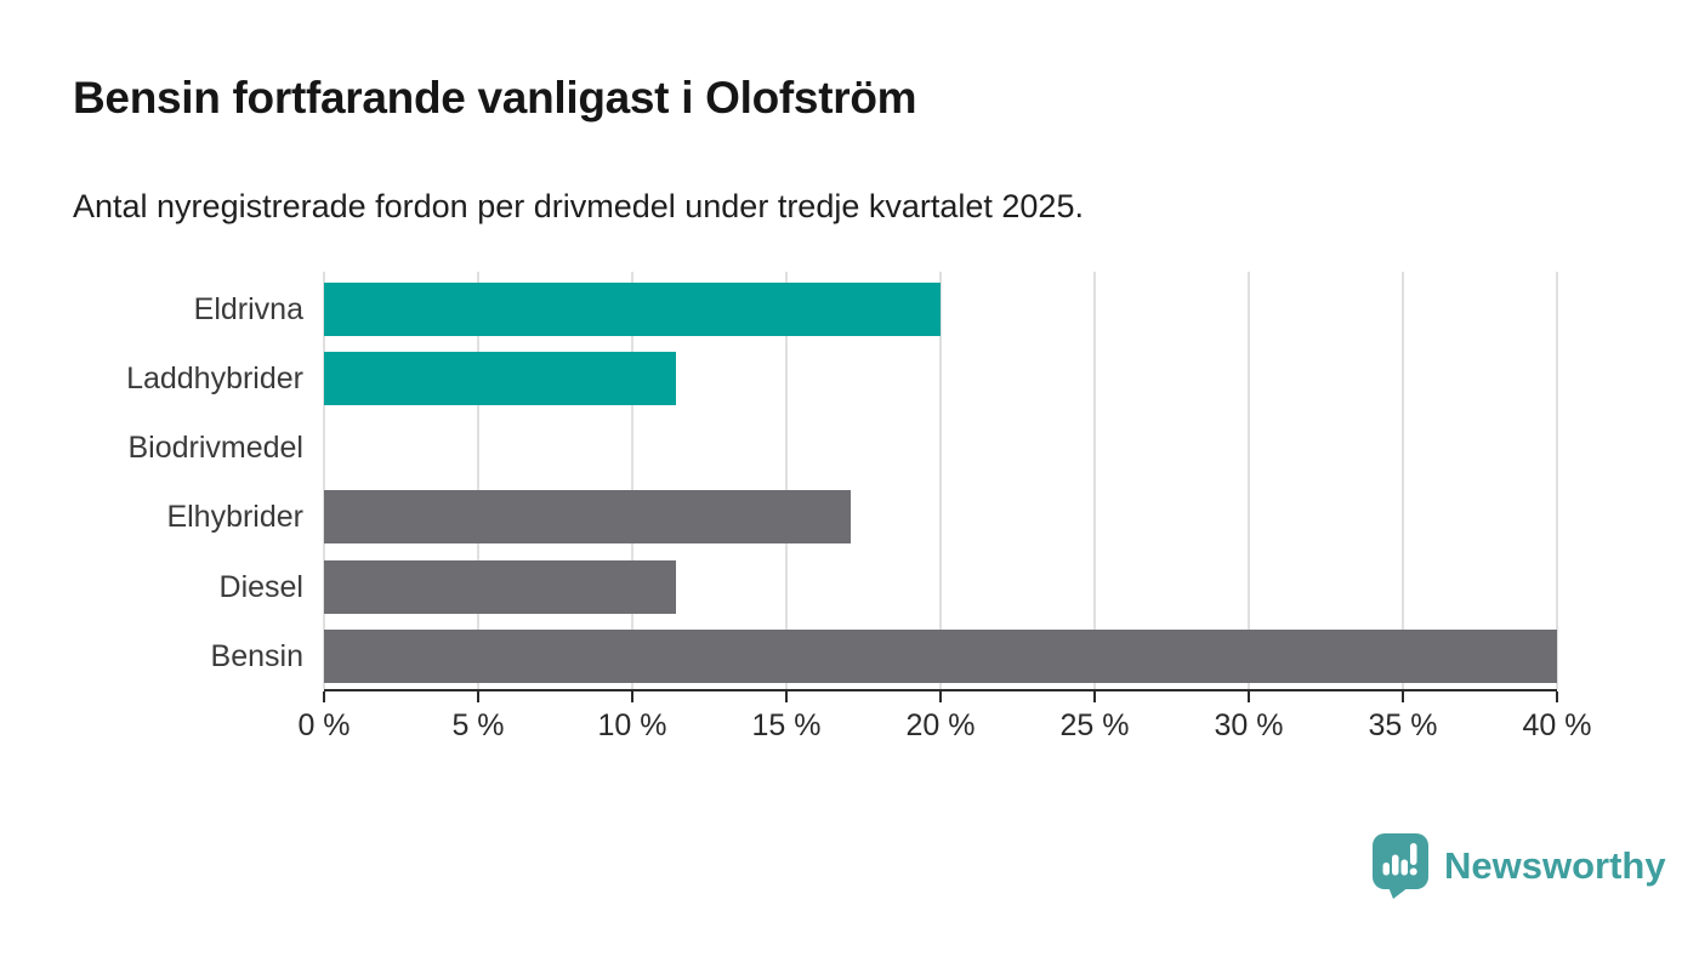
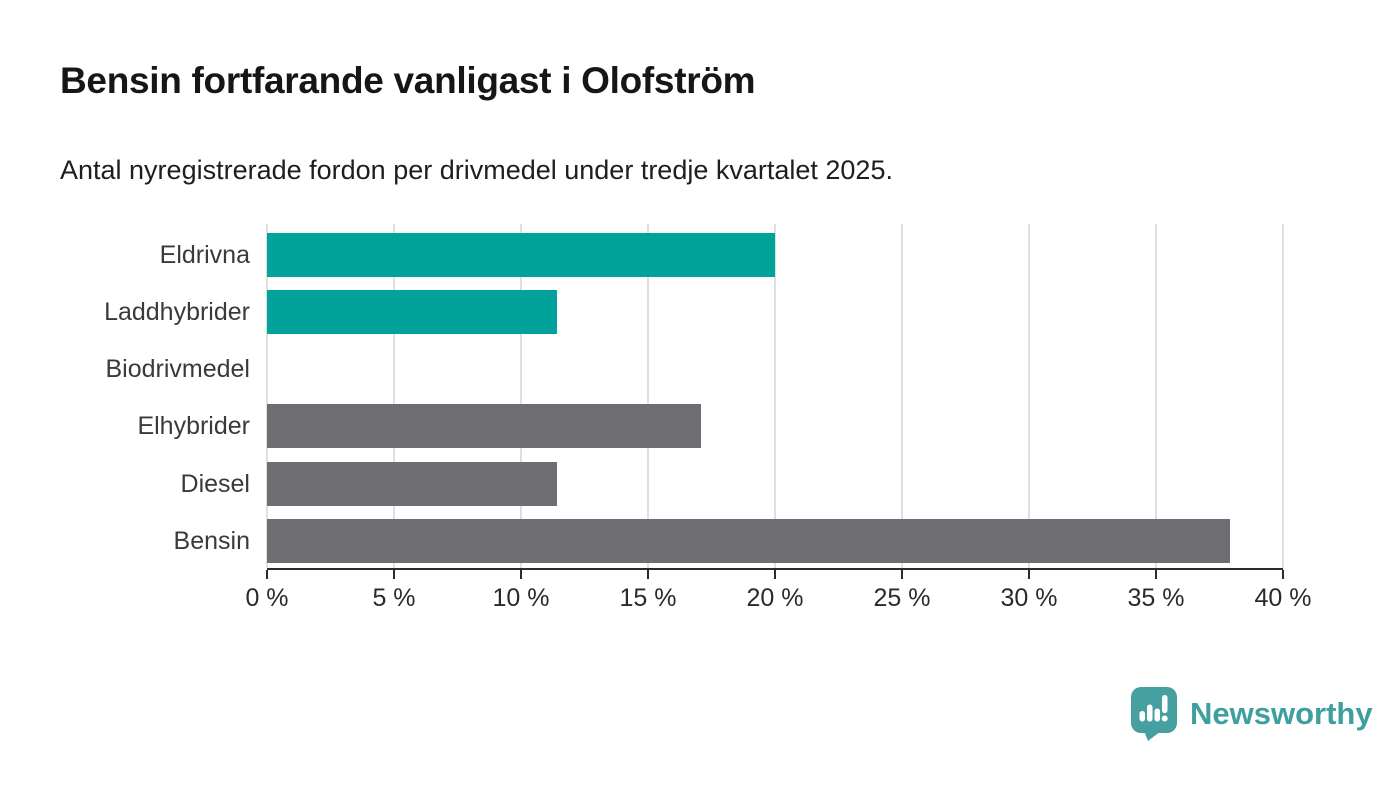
Bensin: 40.0% -> 37.9%
